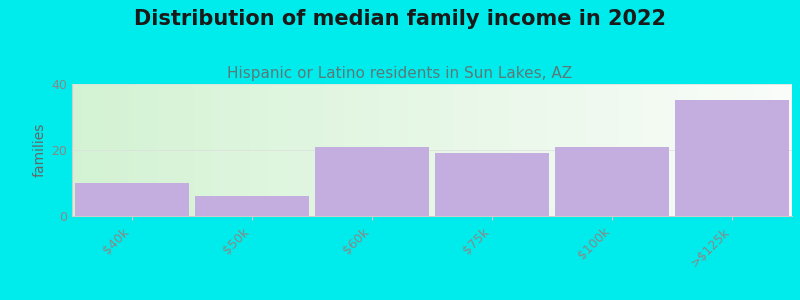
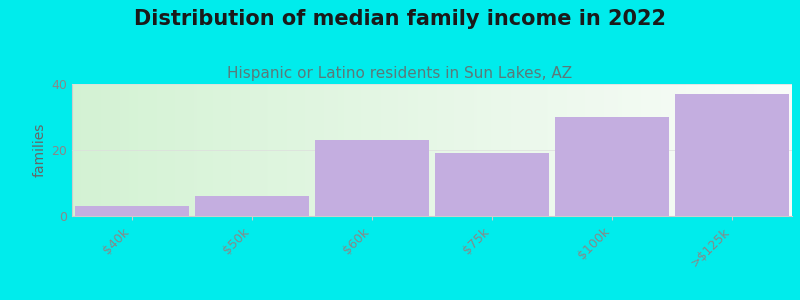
$40k: 10 -> 3
$60k: 21 -> 23
$100k: 21 -> 30
>$125k: 35 -> 37
